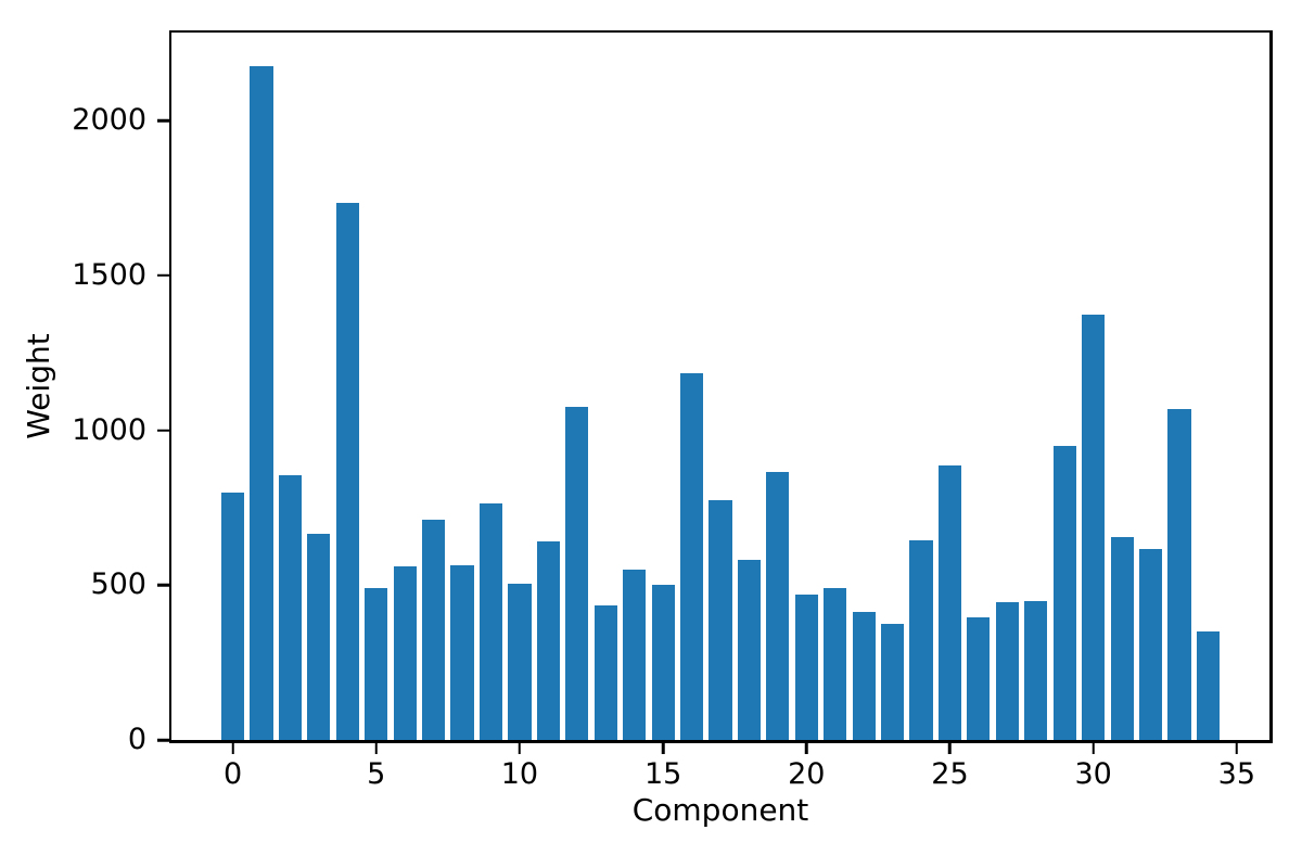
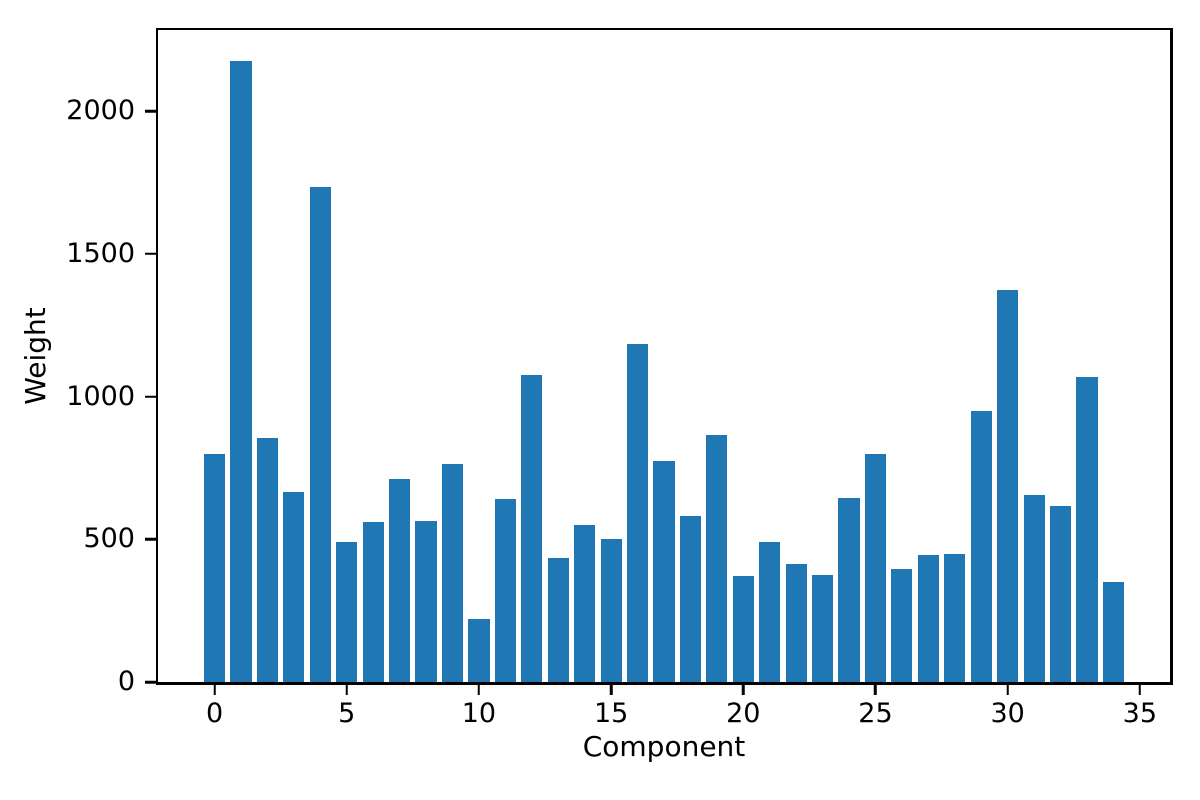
10: 500 -> 220
20: 470 -> 370
25: 880 -> 800
